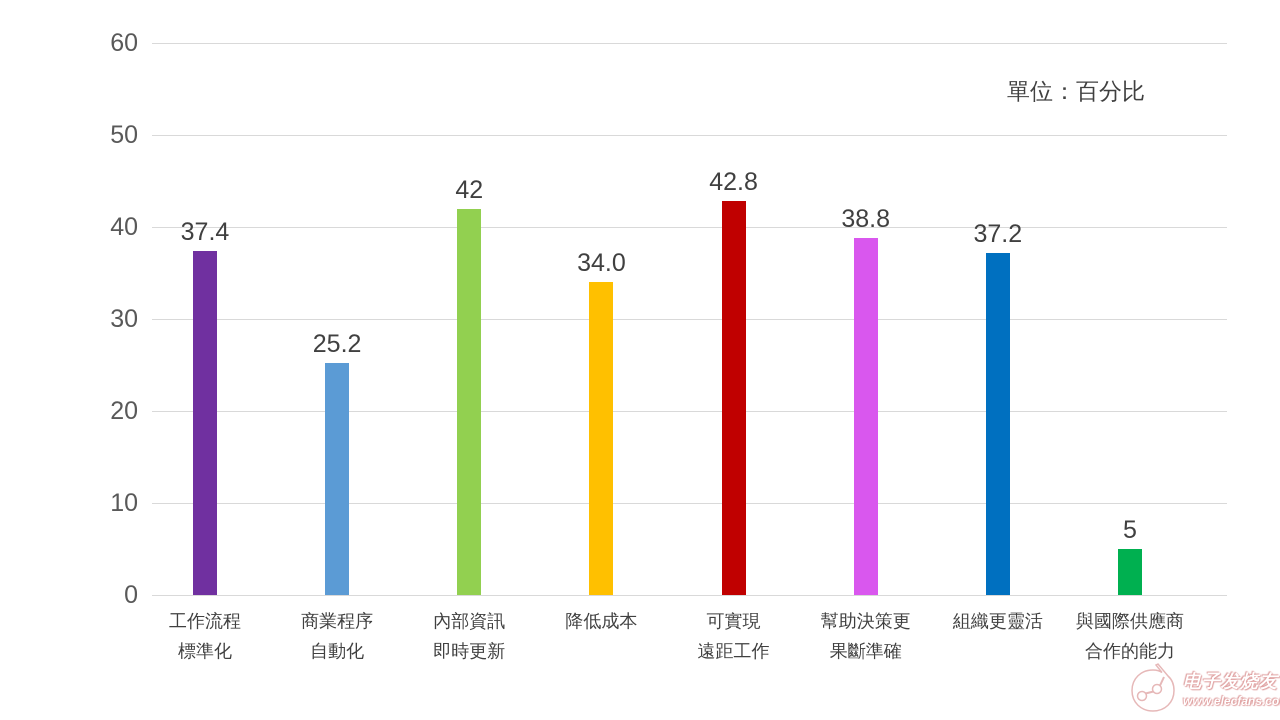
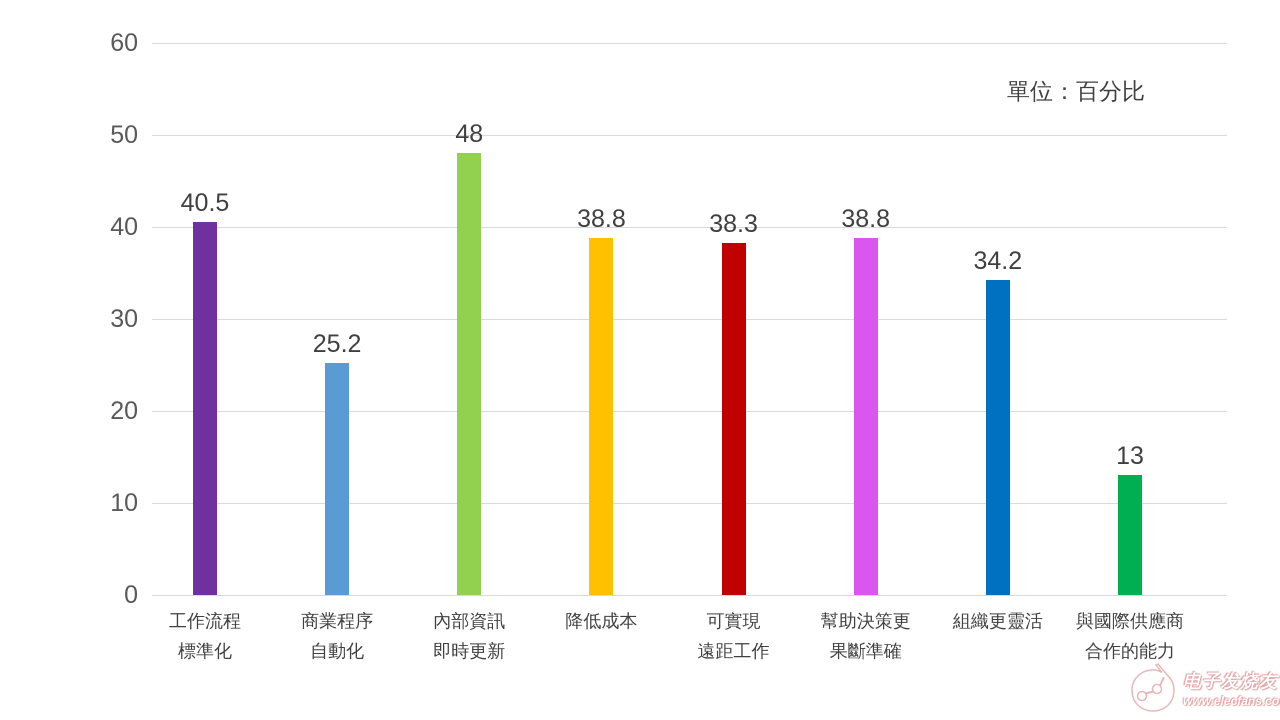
工作流程標準化: 37.4 -> 40.5
內部資訊即時更新: 42 -> 48
降低成本: 34.0 -> 38.8
可實現遠距工作: 42.8 -> 38.3
組織更靈活: 37.2 -> 34.2
與國際供應商合作的能力: 5 -> 13
